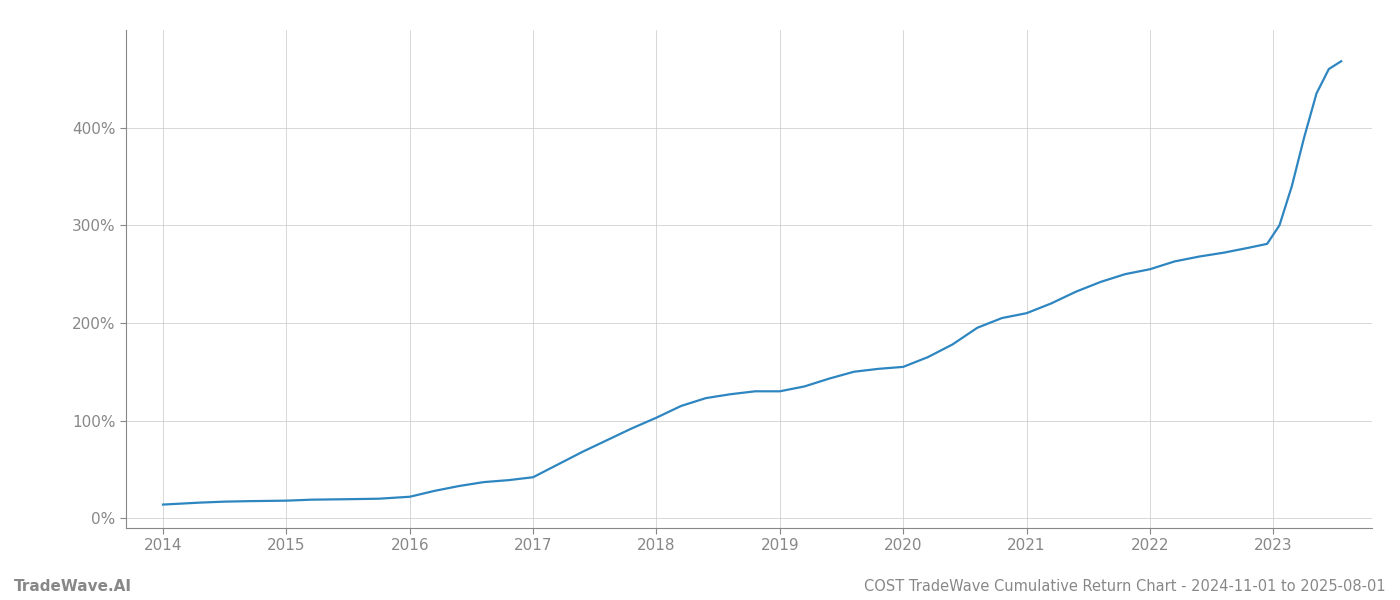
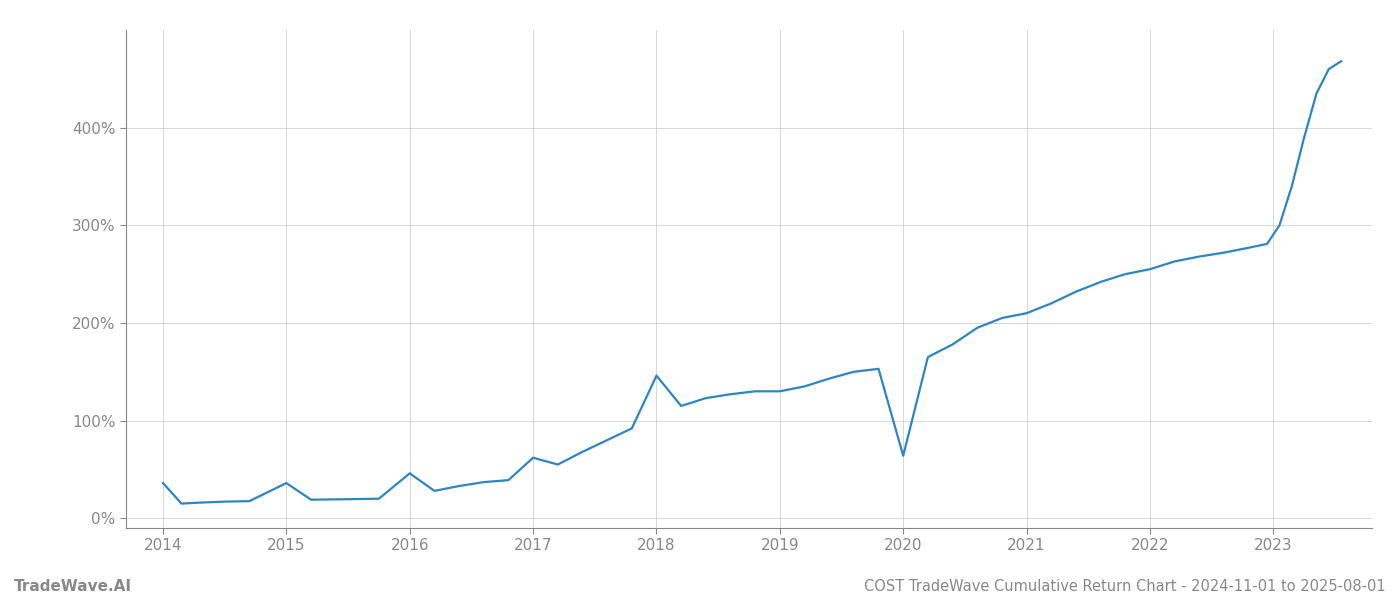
2014: 14% -> 36%
2015: 18% -> 36%
2016: 22% -> 46%
2017: 42% -> 62%
2018: 103% -> 146%
2020: 155% -> 64%
